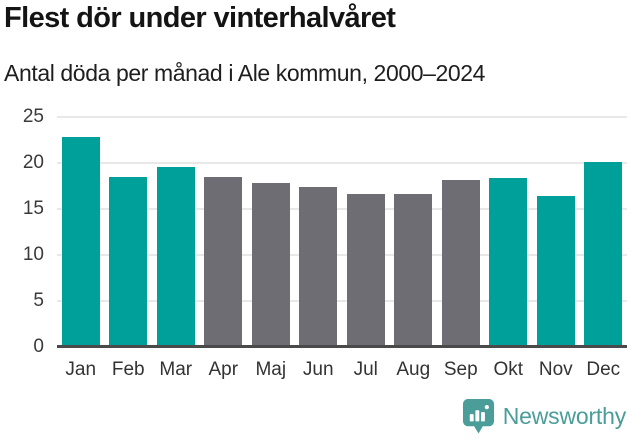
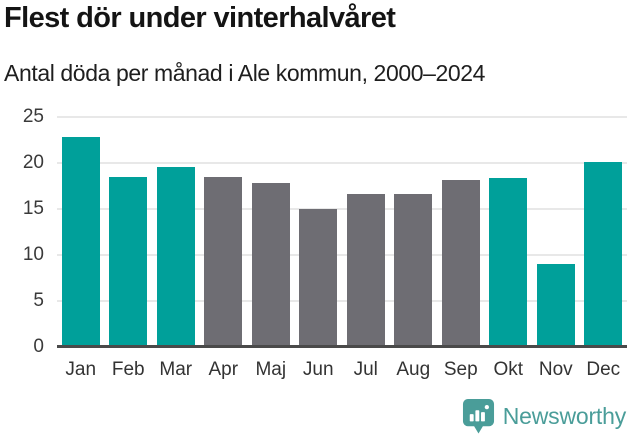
Jun: 17 -> 15
Nov: 16 -> 9
